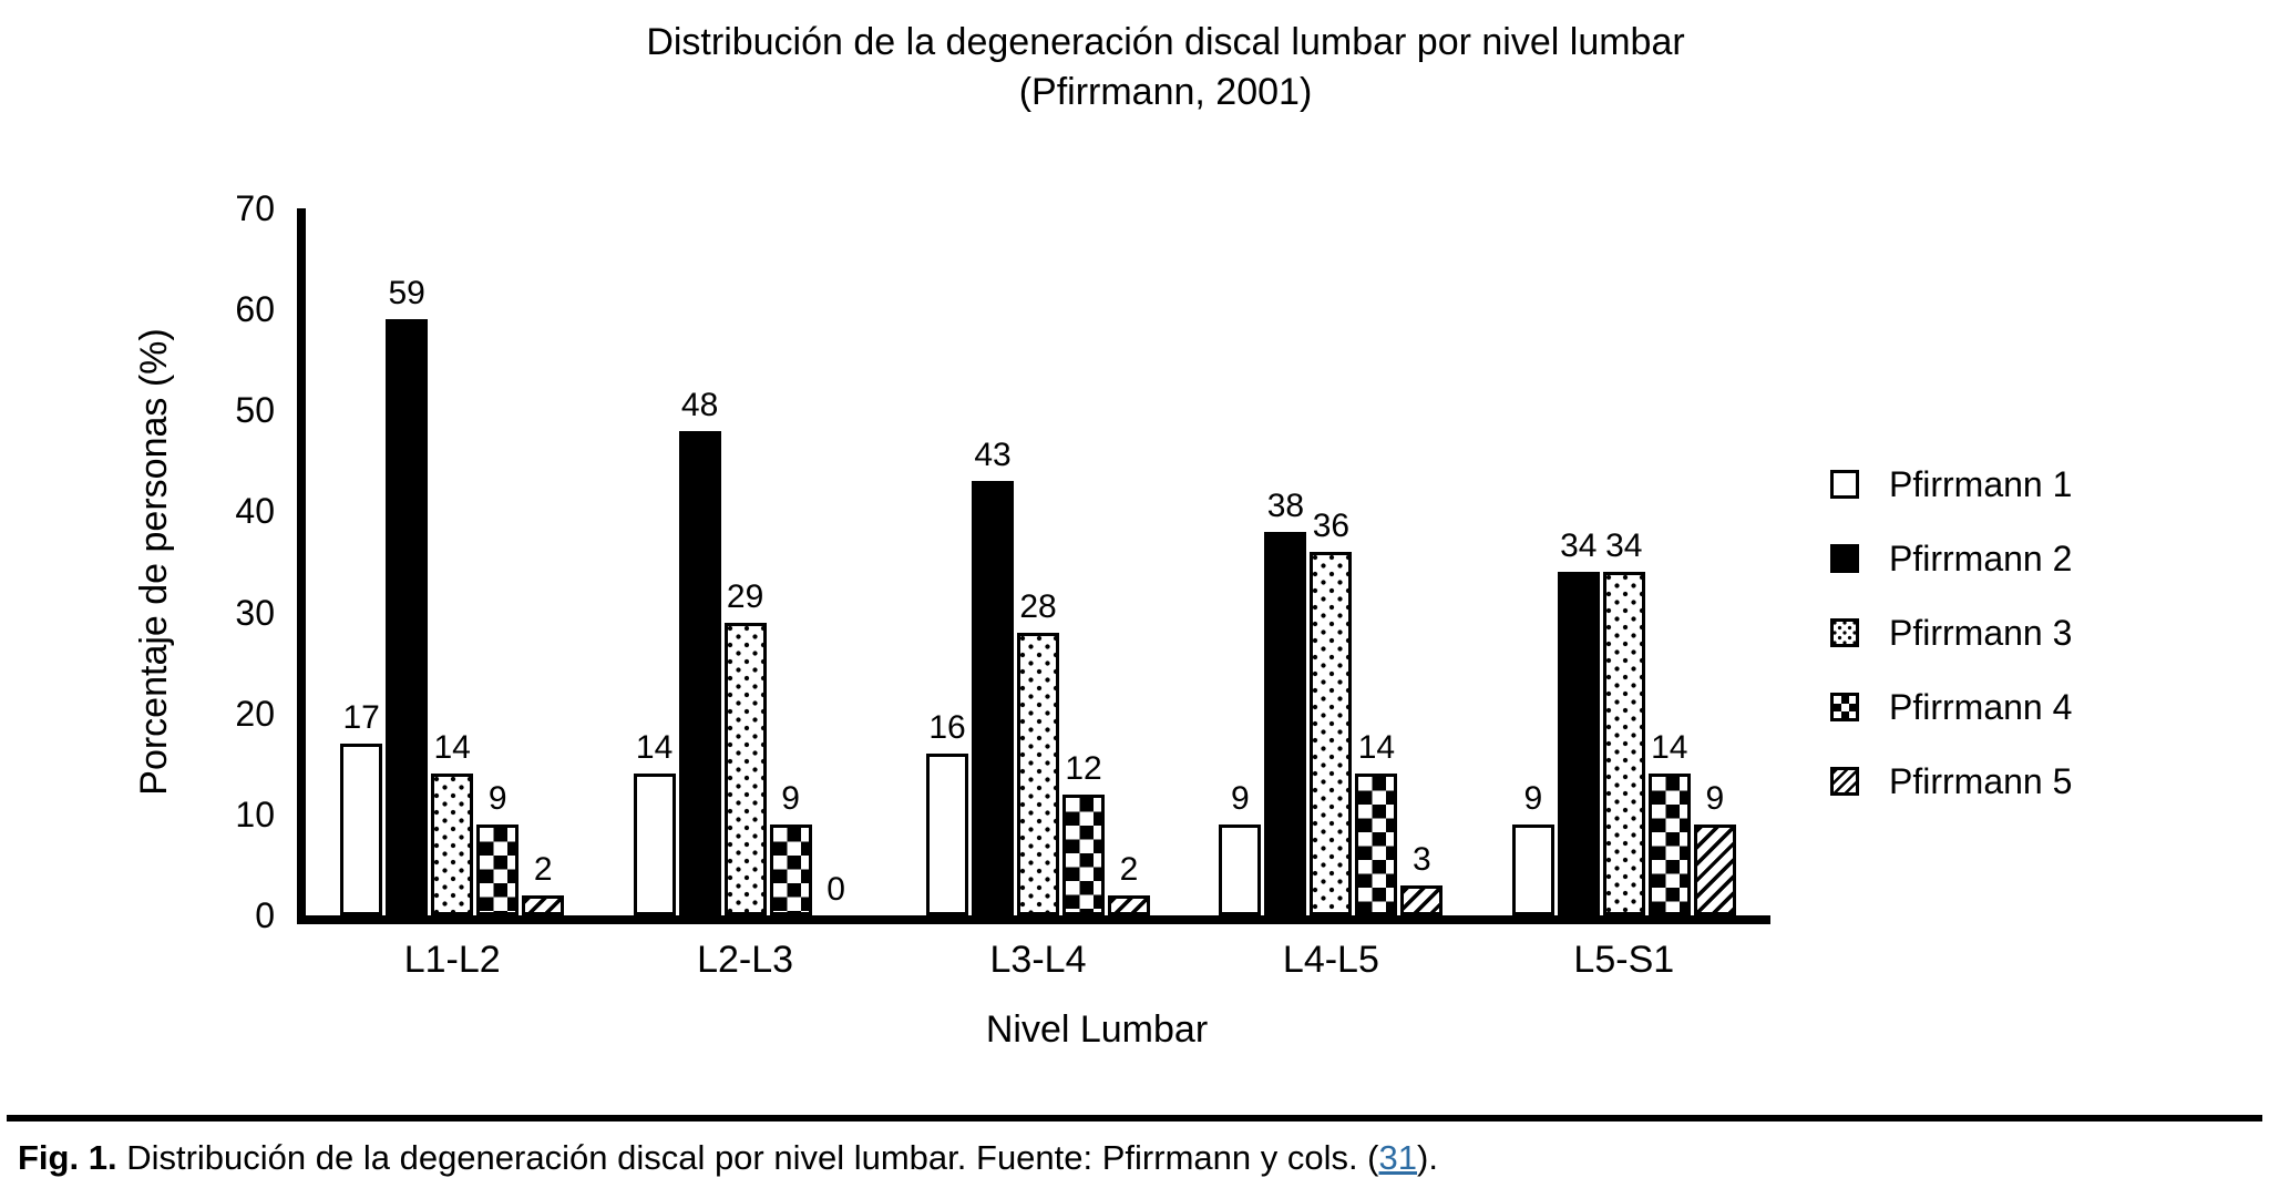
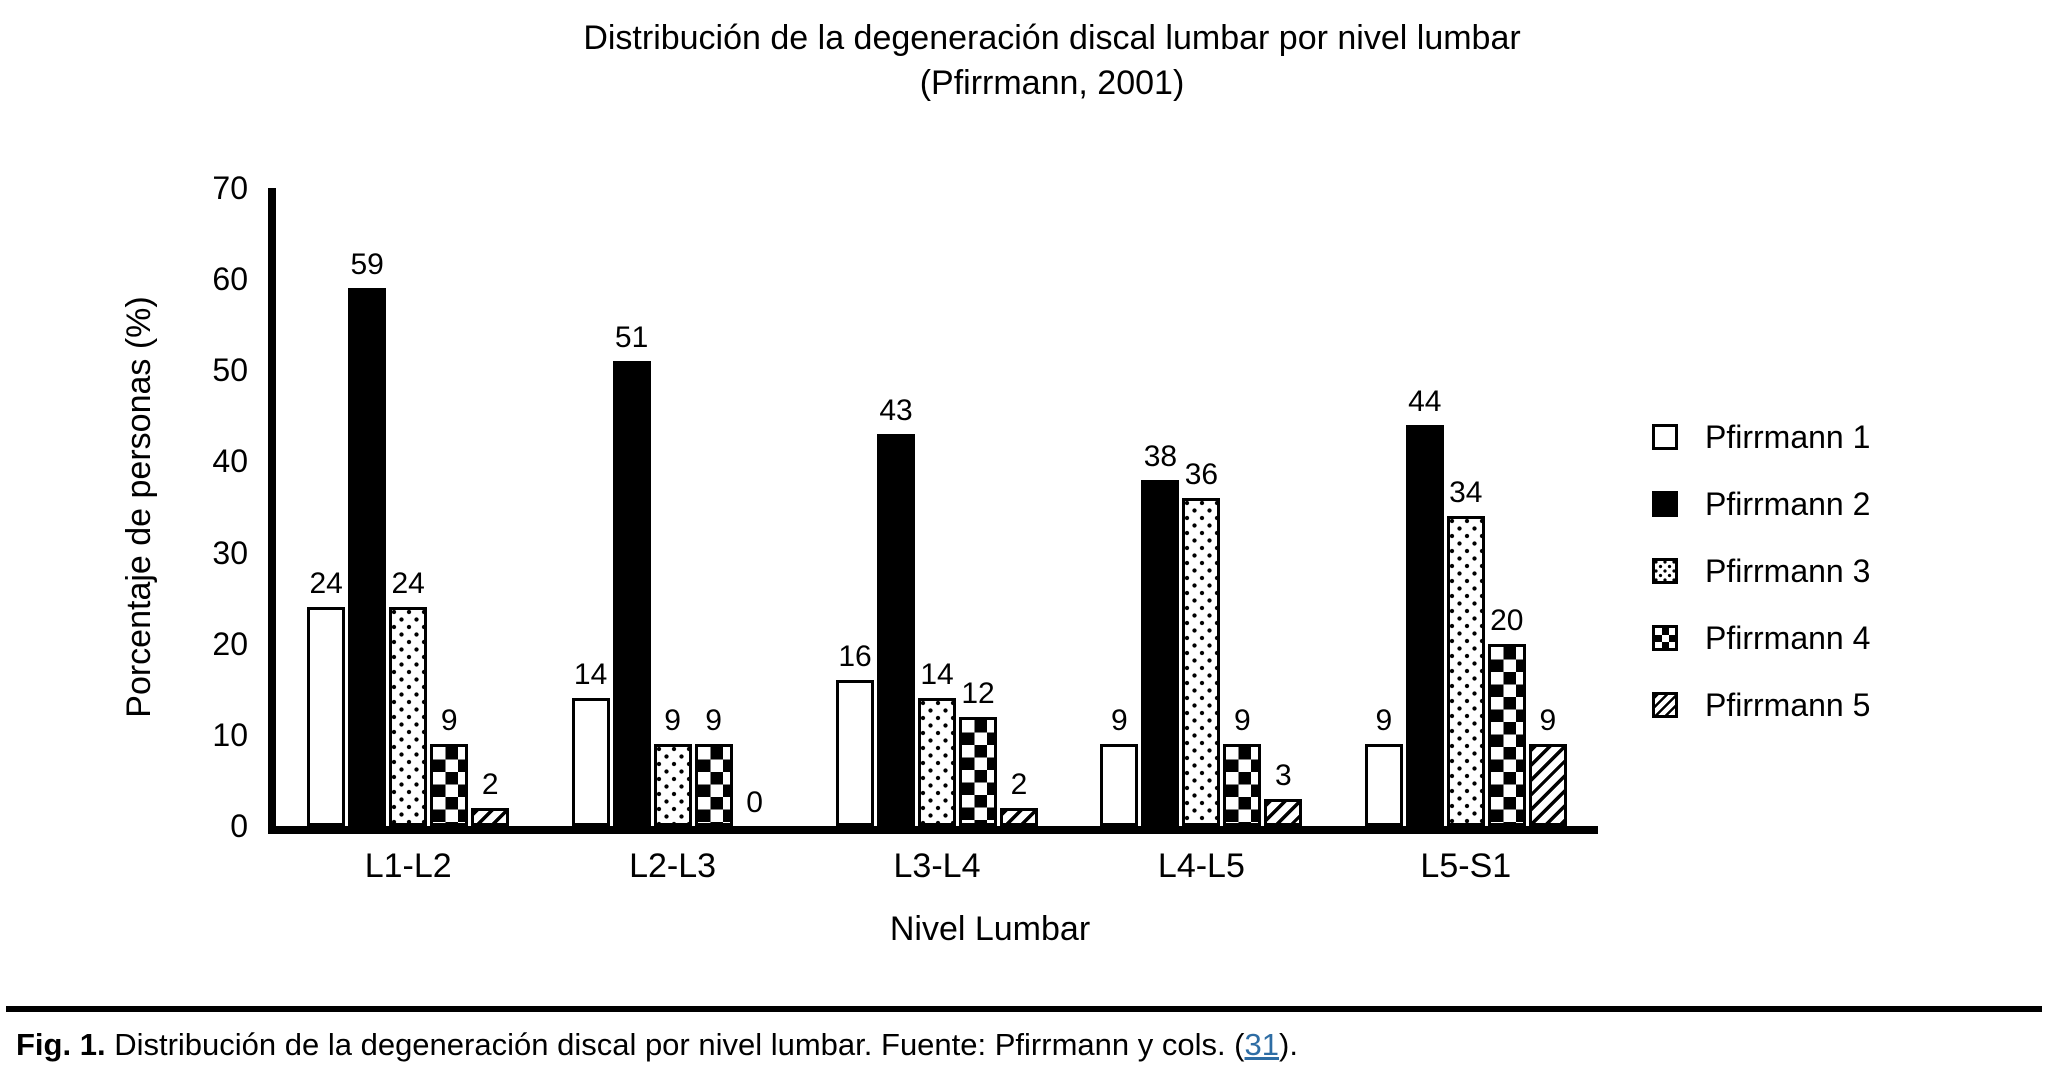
Pfirrmann 1/L1-L2: 17 -> 24
Pfirrmann 3/L1-L2: 14 -> 24
Pfirrmann 2/L2-L3: 48 -> 51
Pfirrmann 3/L2-L3: 29 -> 9
Pfirrmann 3/L3-L4: 28 -> 14
Pfirrmann 4/L4-L5: 14 -> 9
Pfirrmann 2/L5-S1: 34 -> 44
Pfirrmann 4/L5-S1: 14 -> 20
